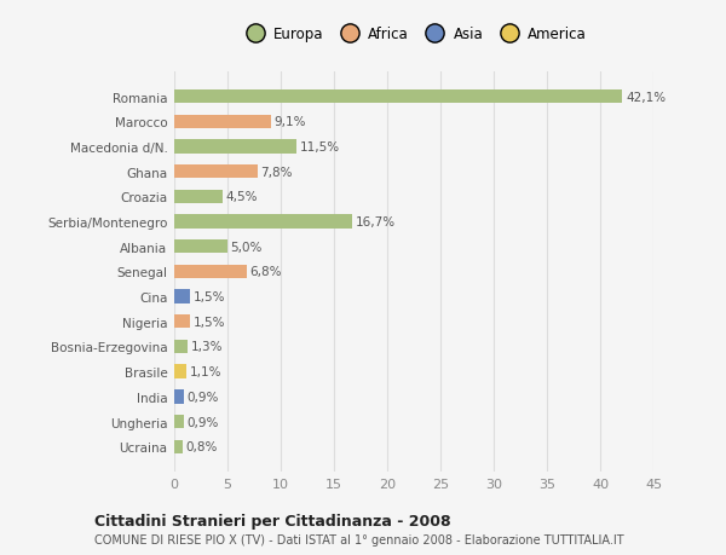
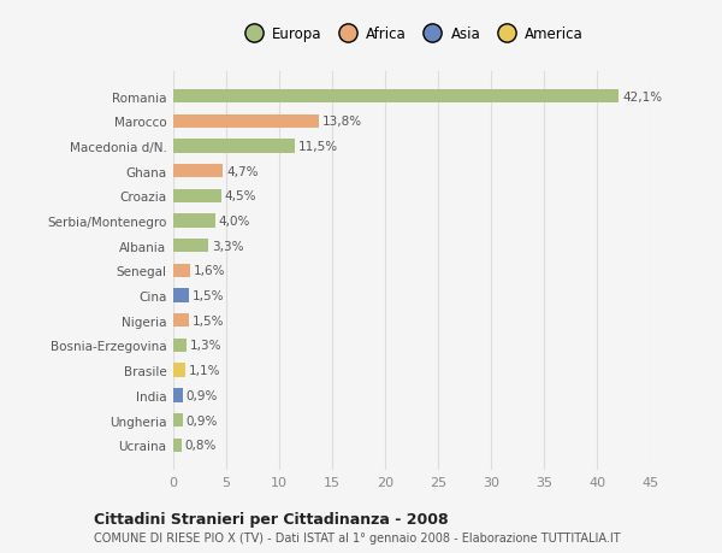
Marocco: 9,1% -> 13,8%
Ghana: 7,8% -> 4,7%
Serbia/Montenegro: 16,7% -> 4,0%
Albania: 5,0% -> 3,3%
Senegal: 6,8% -> 1,6%
